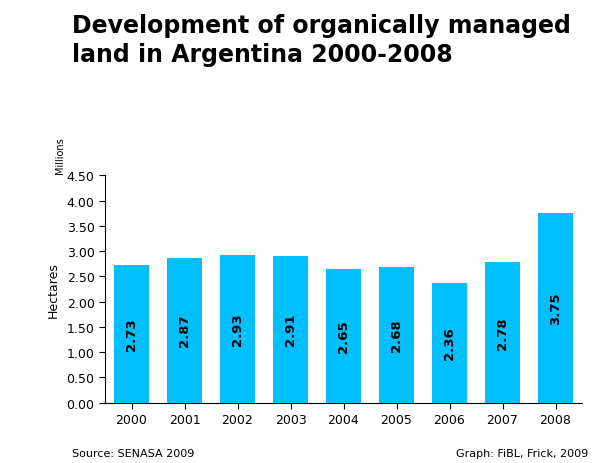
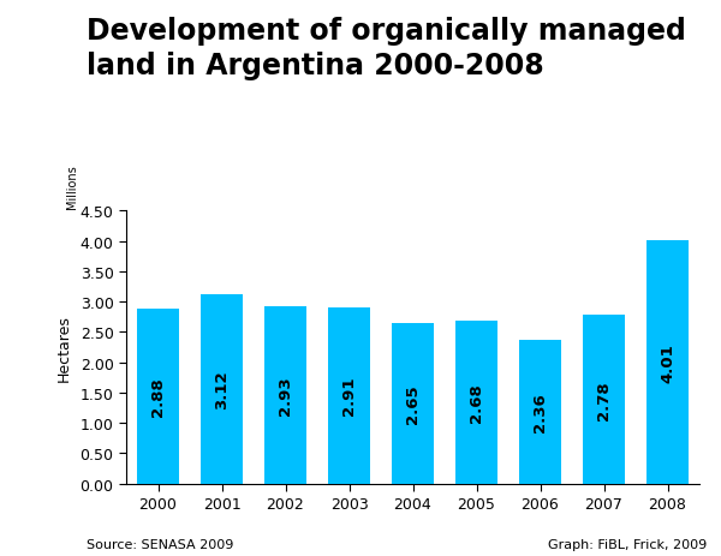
2000: 2.73 -> 2.88
2001: 2.87 -> 3.12
2008: 3.75 -> 4.01
